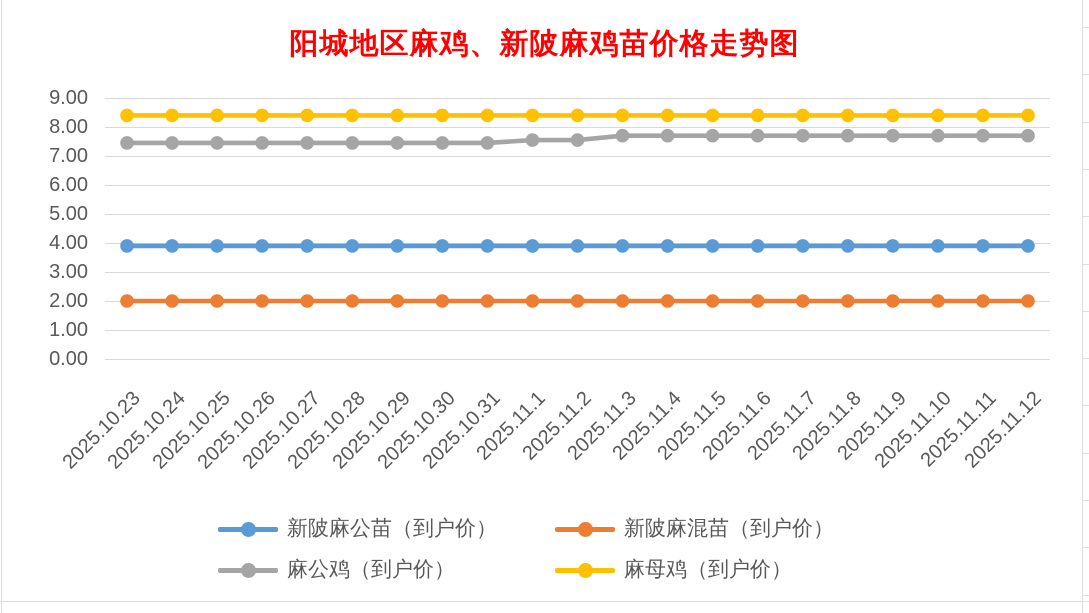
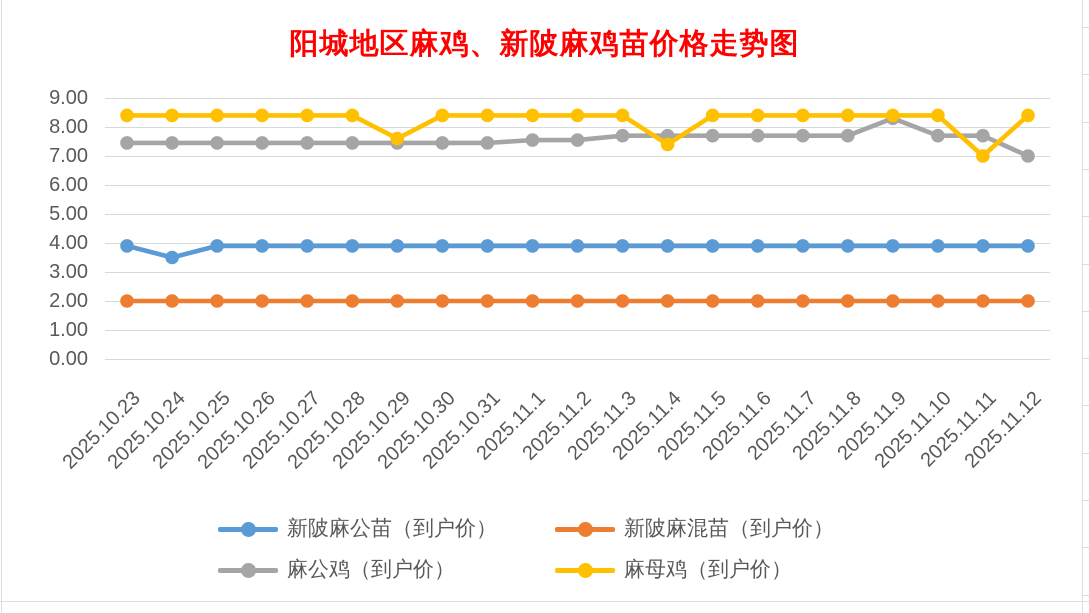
新陂麻公苗（到户价）/2025.10.24: 3.9 -> 3.5
麻母鸡（到户价）/2025.10.29: 8.4 -> 7.6
麻母鸡（到户价）/2025.11.4: 8.4 -> 7.4
麻公鸡（到户价）/2025.11.9: 7.7 -> 8.3
麻母鸡（到户价）/2025.11.11: 8.4 -> 7.0
麻公鸡（到户价）/2025.11.12: 7.7 -> 7.0
